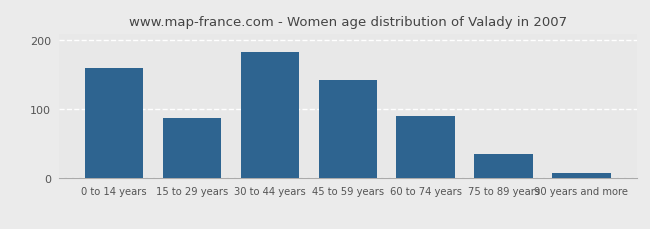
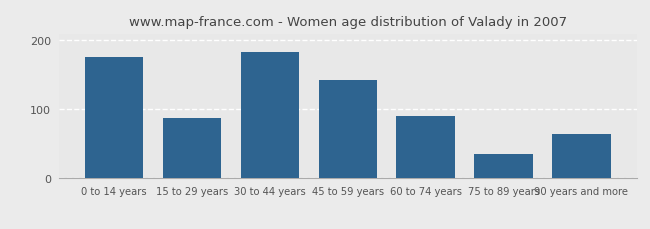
0 to 14 years: 160 -> 176
90 years and more: 8 -> 64
